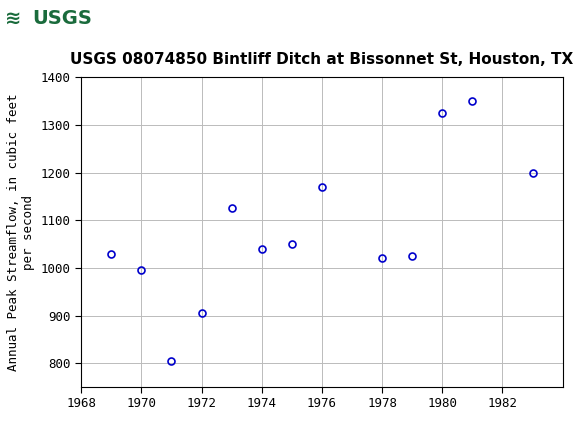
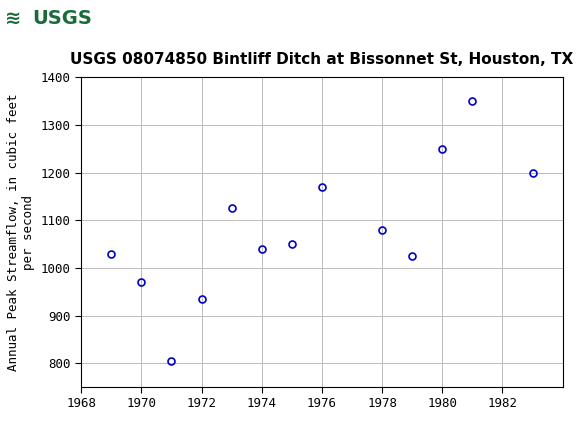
1970: 995 -> 970
1972: 905 -> 935
1978: 1020 -> 1080
1980: 1325 -> 1250
